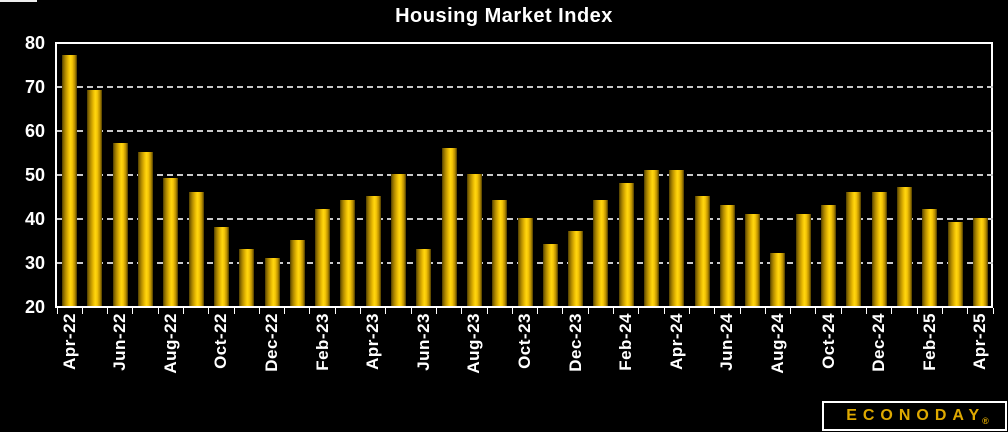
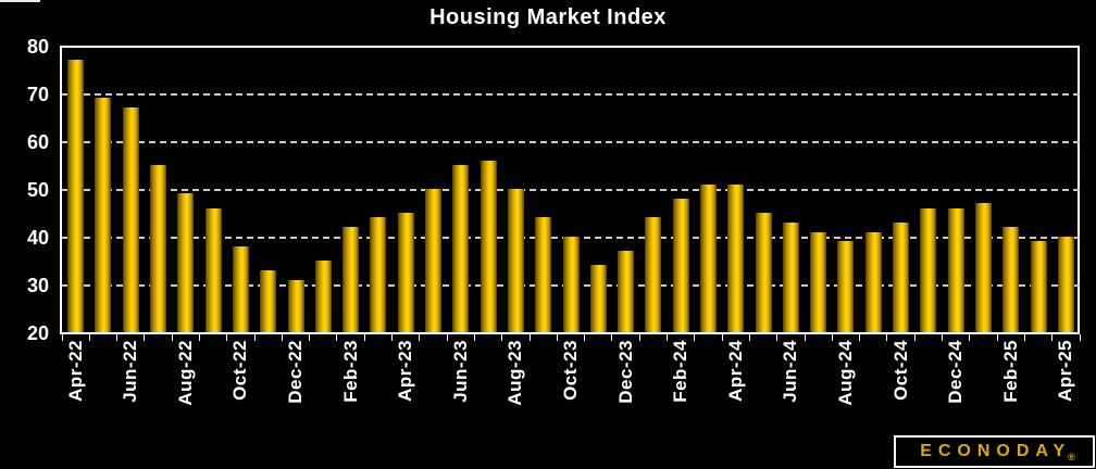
Jun-22: 57 -> 67
Jun-23: 33 -> 55
Aug-24: 32 -> 39
